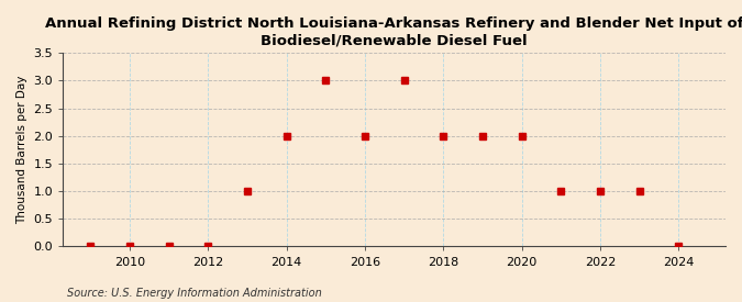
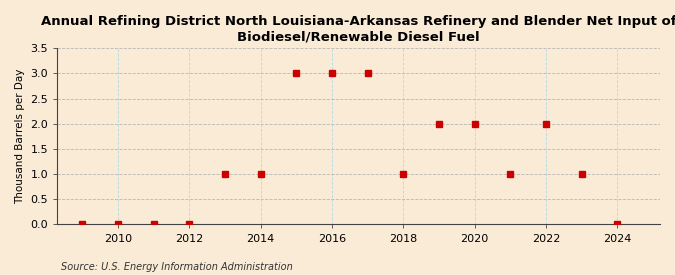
2014: 2 -> 1
2016: 2 -> 3
2018: 2 -> 1
2022: 1 -> 2
